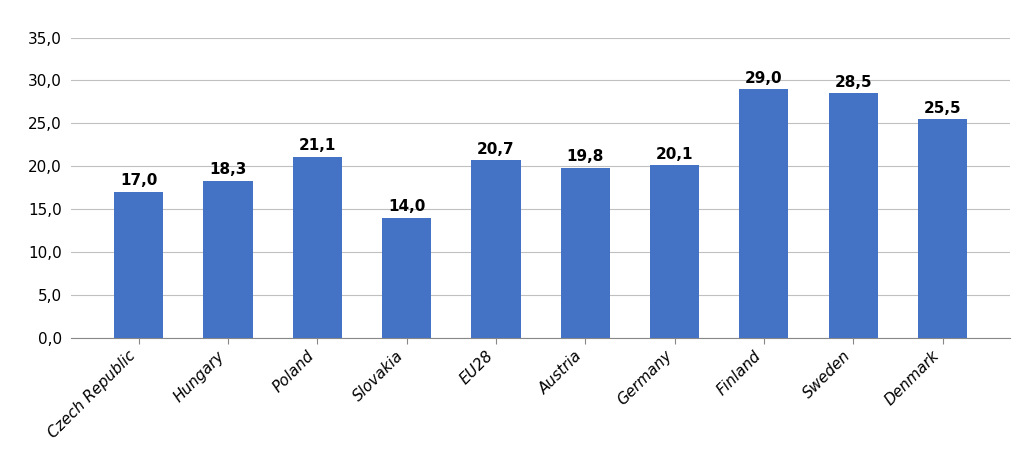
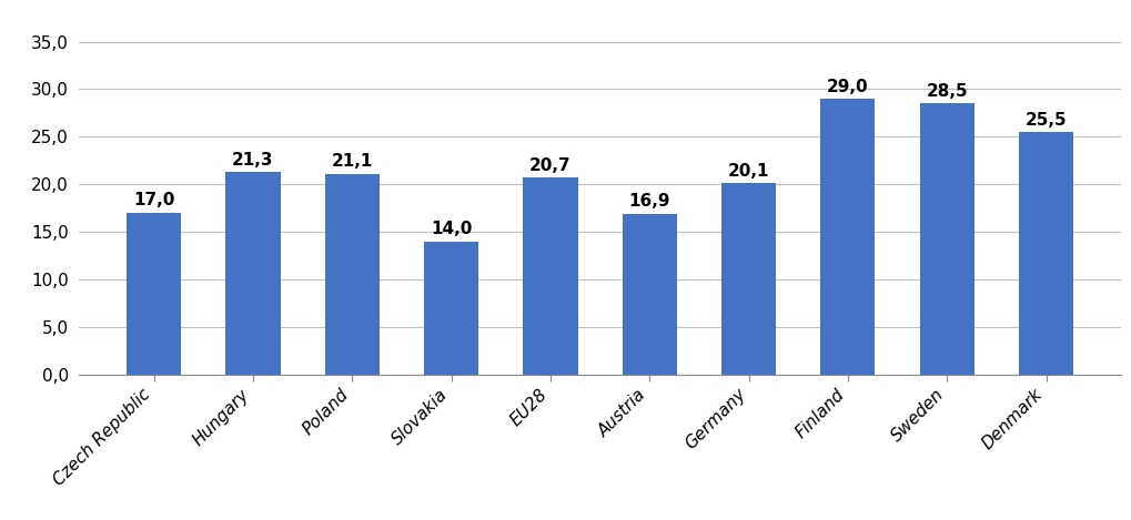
Hungary: 18,3 -> 21,3
Austria: 19,8 -> 16,9
